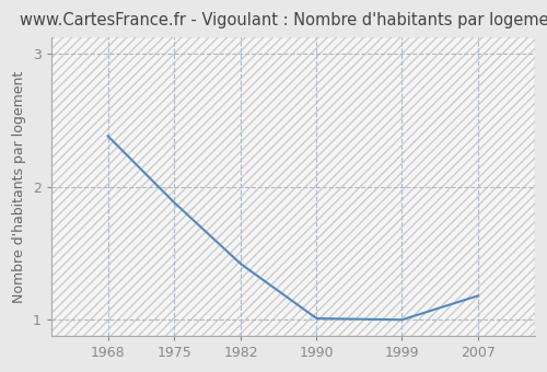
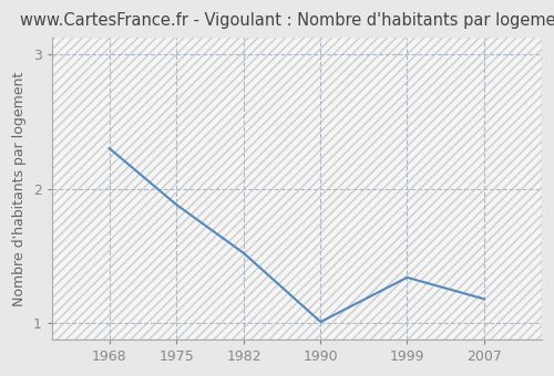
1968: 2.38 -> 2.30
1982: 1.42 -> 1.52
1999: 1.00 -> 1.34
